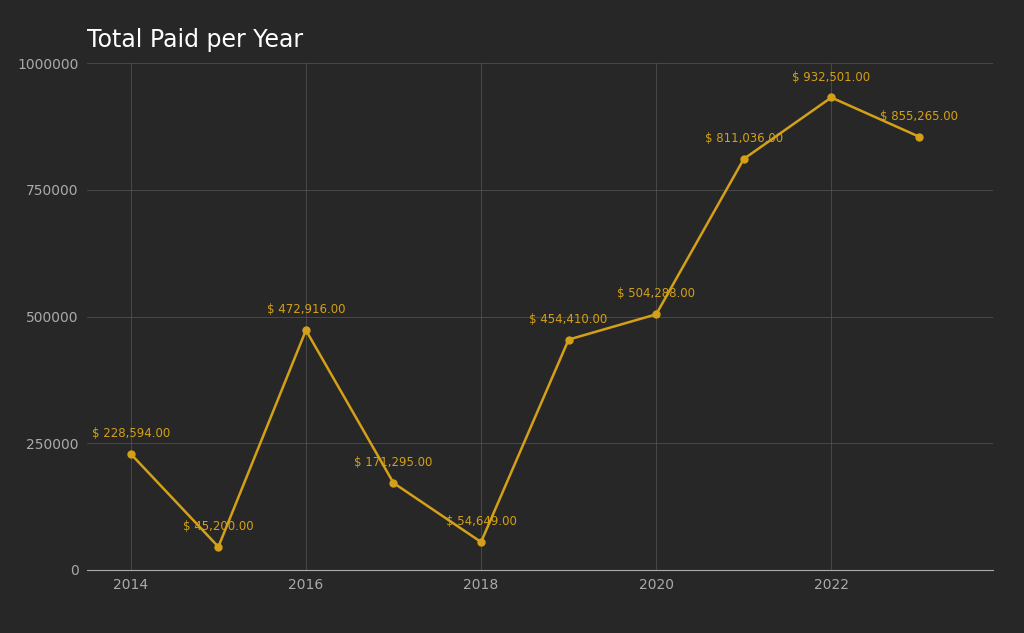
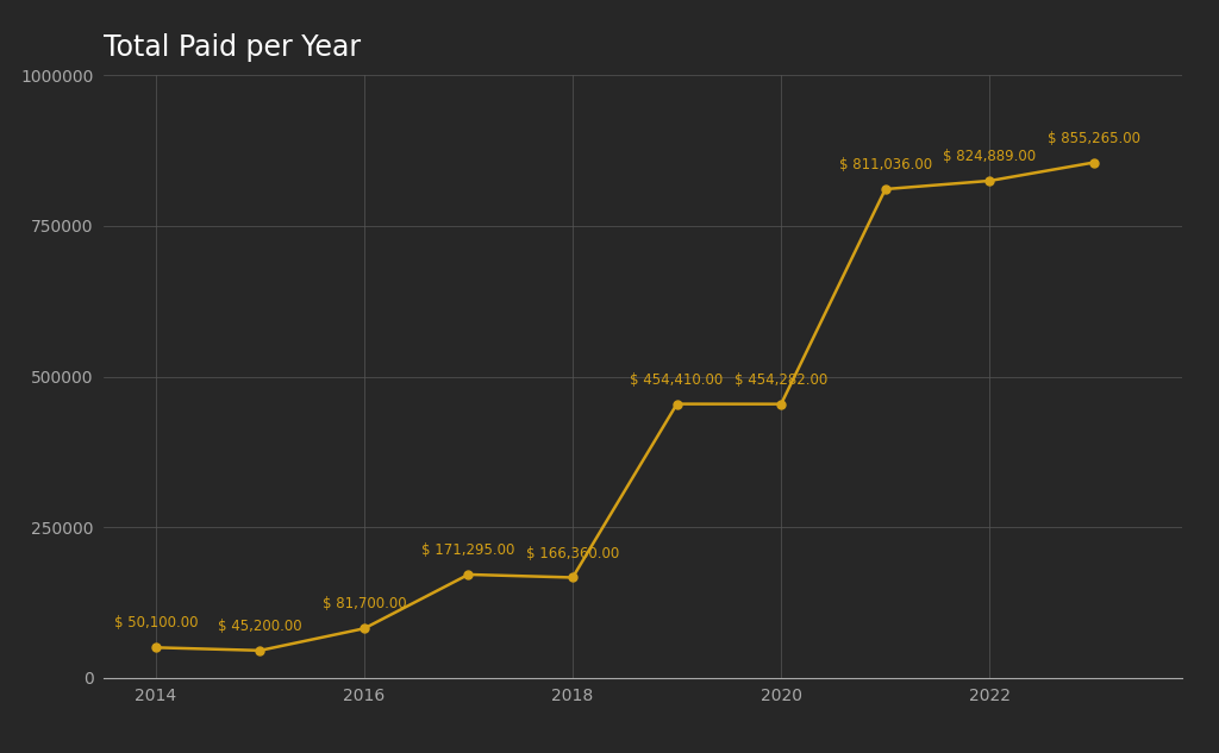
2014: 228,594.00 -> 50,100.00
2016: 472,916.00 -> 81,700.00
2018: 54,649.00 -> 166,360.00
2020: 504,288.00 -> 454,282.00
2022: 932,501.00 -> 824,889.00
